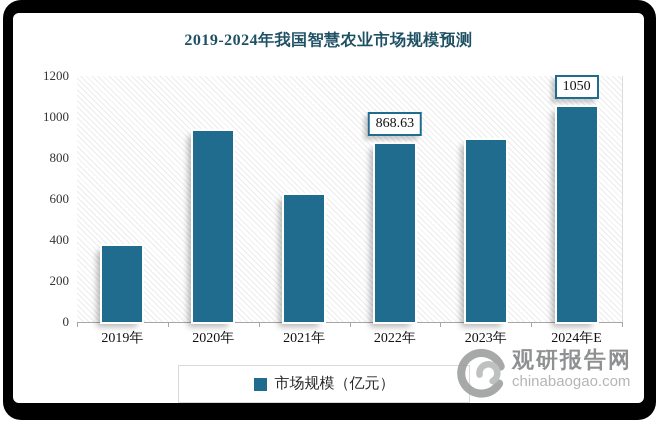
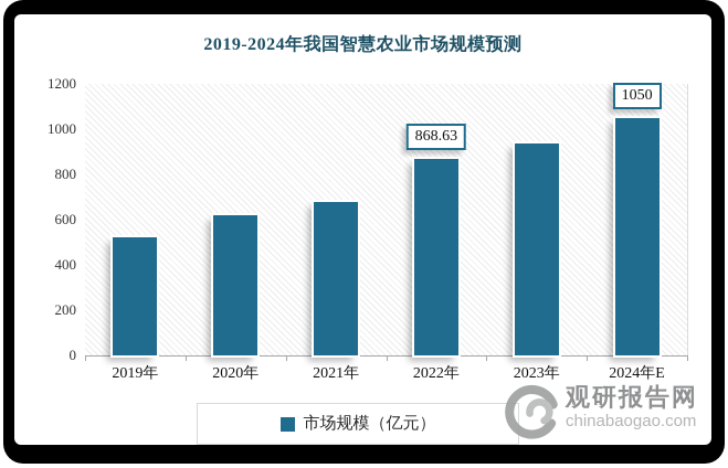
2019年: 370 -> 520
2020年: 930 -> 620
2021年: 620 -> 680
2023年: 890 -> 940
